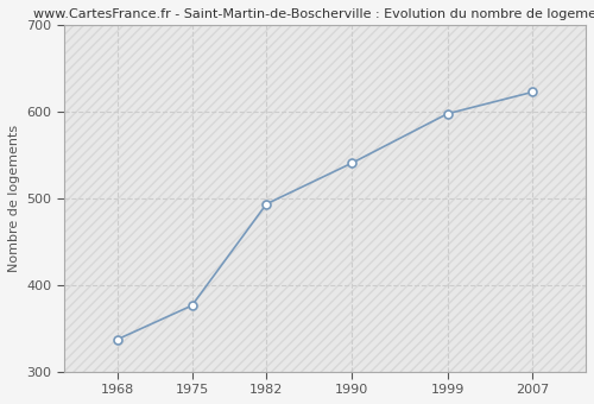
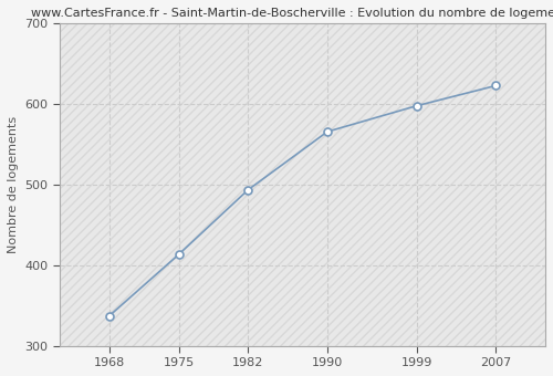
1975: 376 -> 413
1990: 540 -> 565
